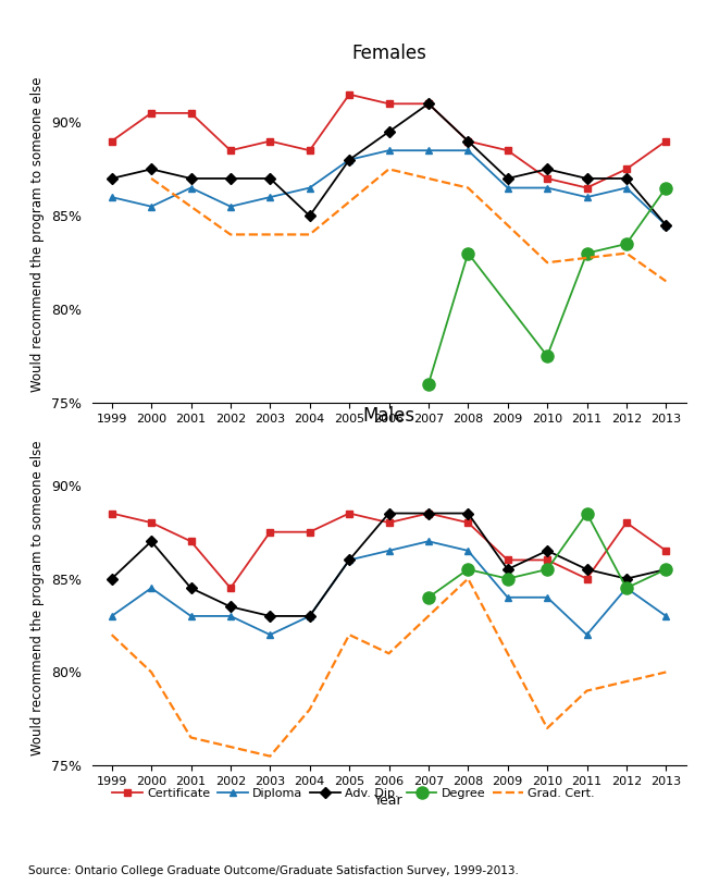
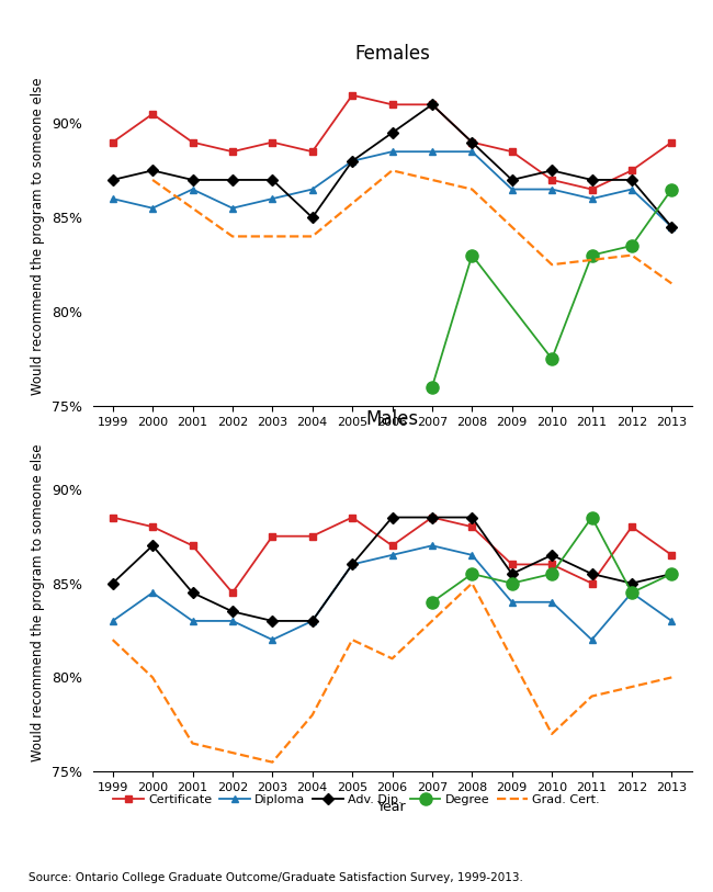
Females/Certificate/2001: 90.5% -> 89.0%
Certificate/2006: 88.0% -> 87.0%
